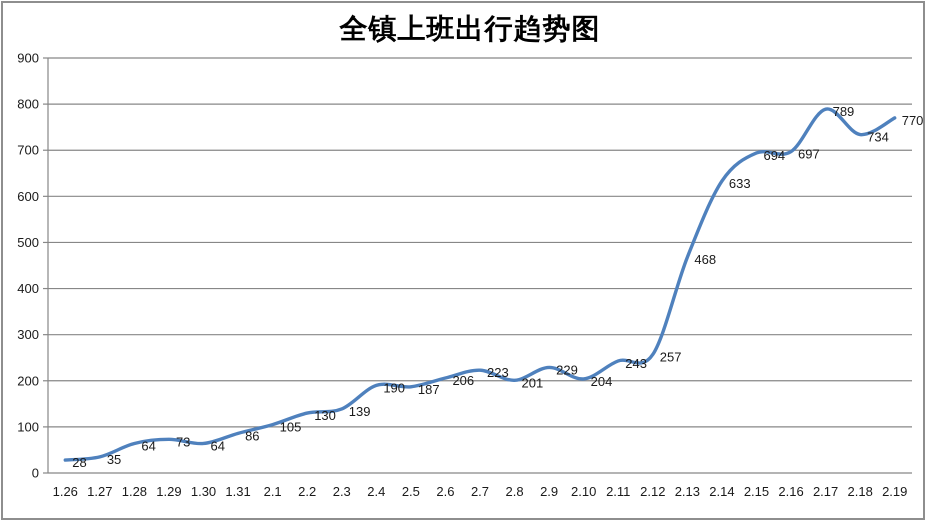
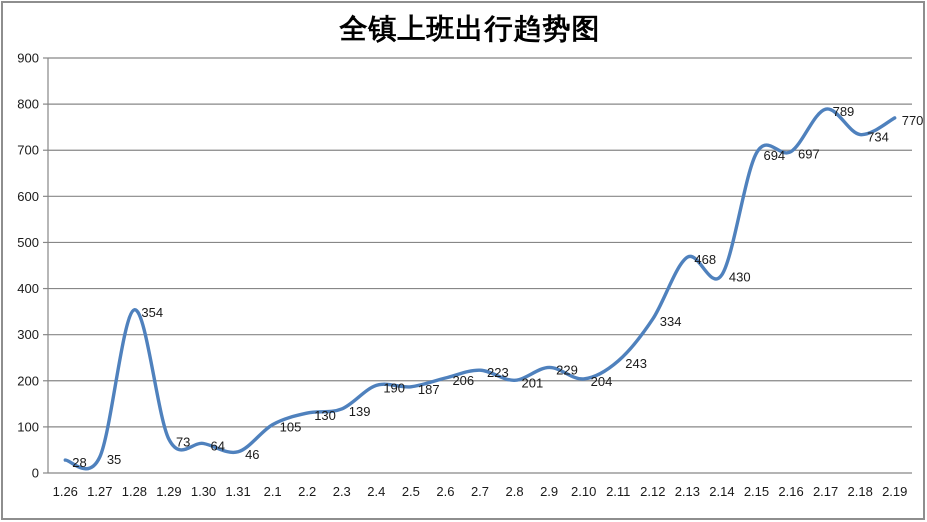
1.28: 64 -> 354
1.31: 86 -> 46
2.12: 257 -> 334
2.14: 633 -> 430
